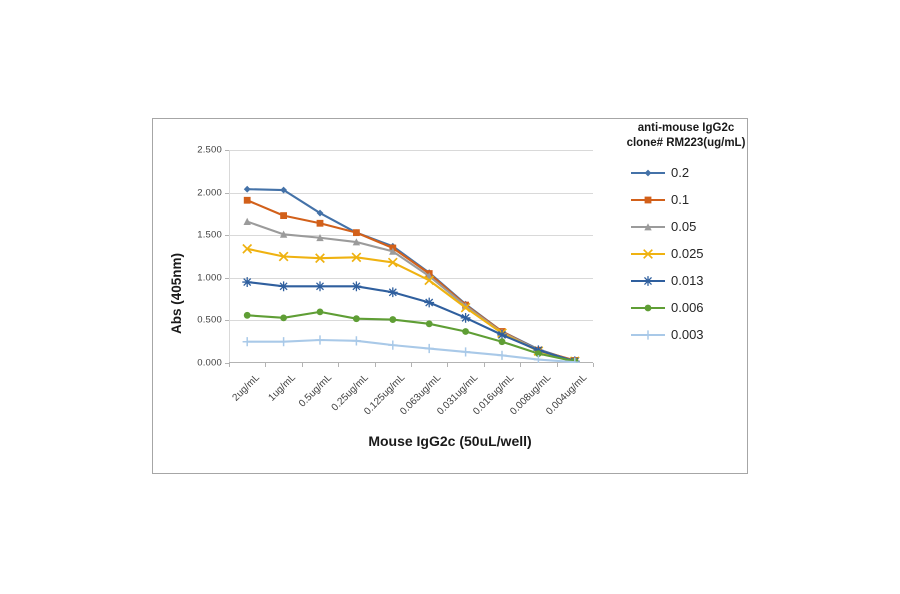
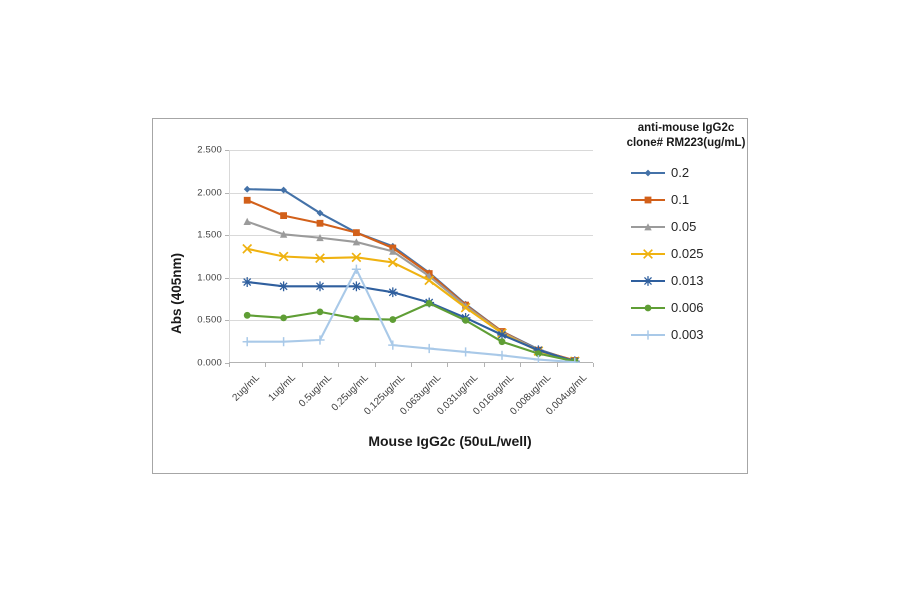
0.003/0.25ug/mL: 0.3 -> 1.1
0.006/0.063ug/mL: 0.5 -> 0.7
0.006/0.031ug/mL: 0.4 -> 0.5
